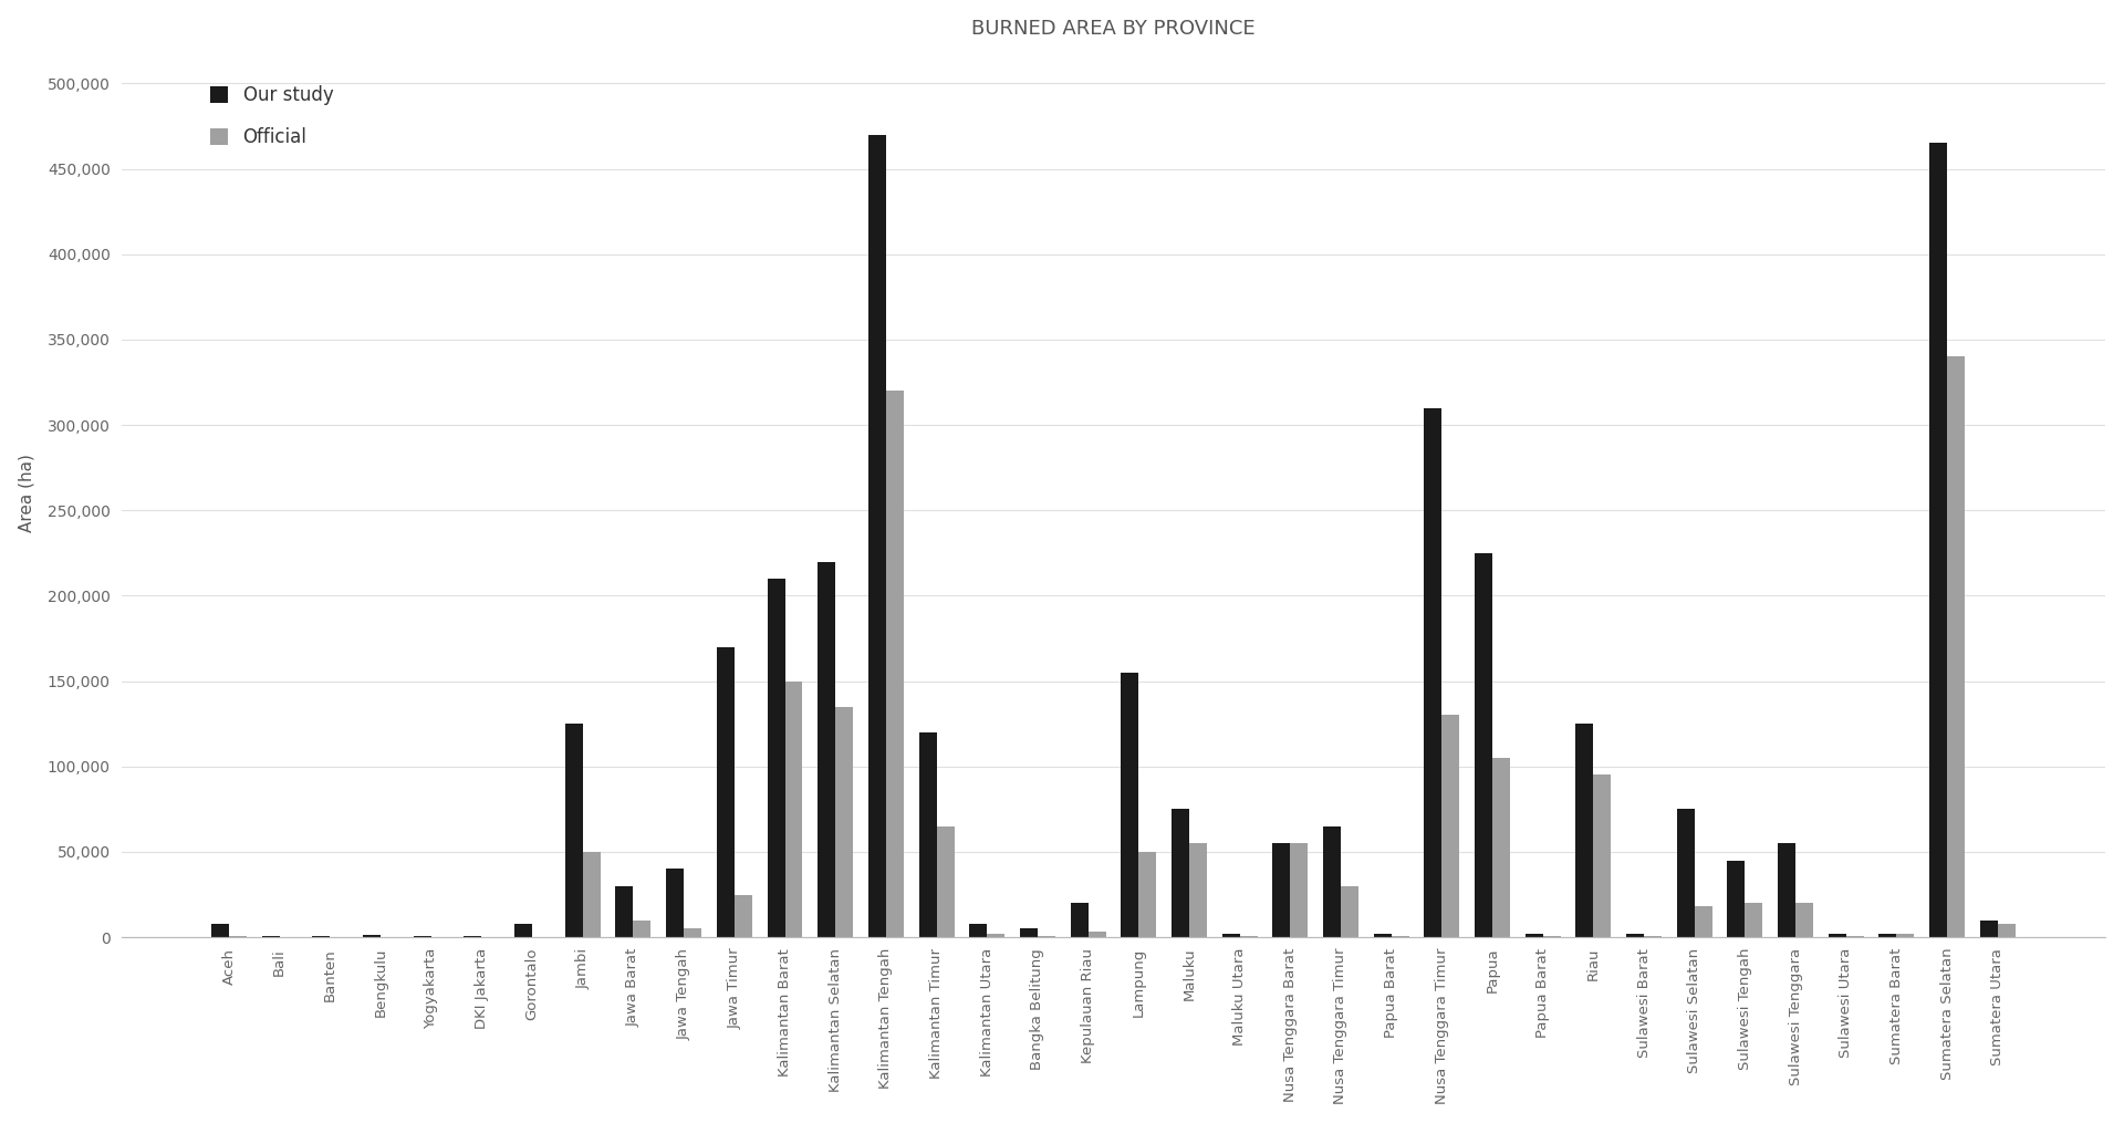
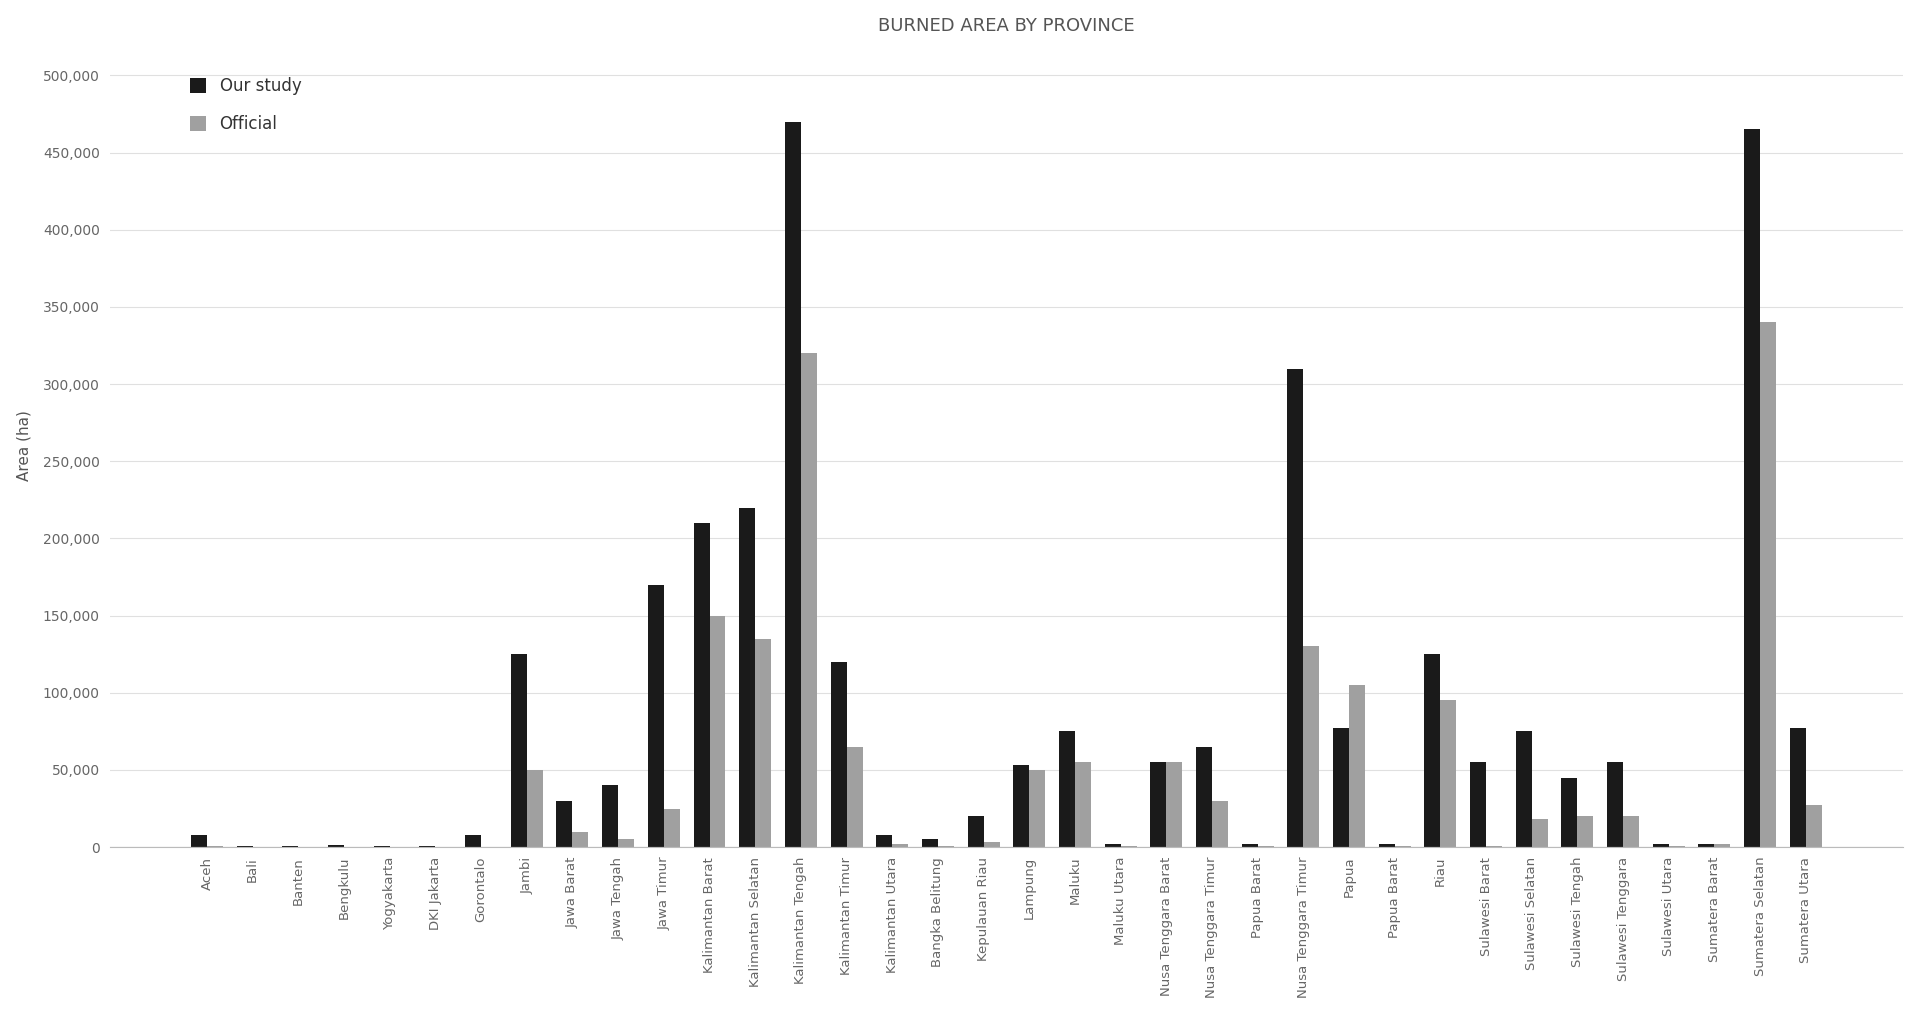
Our study/Lampung: 155,000 -> 53,000
Our study/Papua: 225,000 -> 77,000
Our study/Sulawesi Barat: 2,000 -> 55,000
Our study/Sumatera Utara: 10,000 -> 77,000
Official/Sumatera Utara: 8,000 -> 27,000
